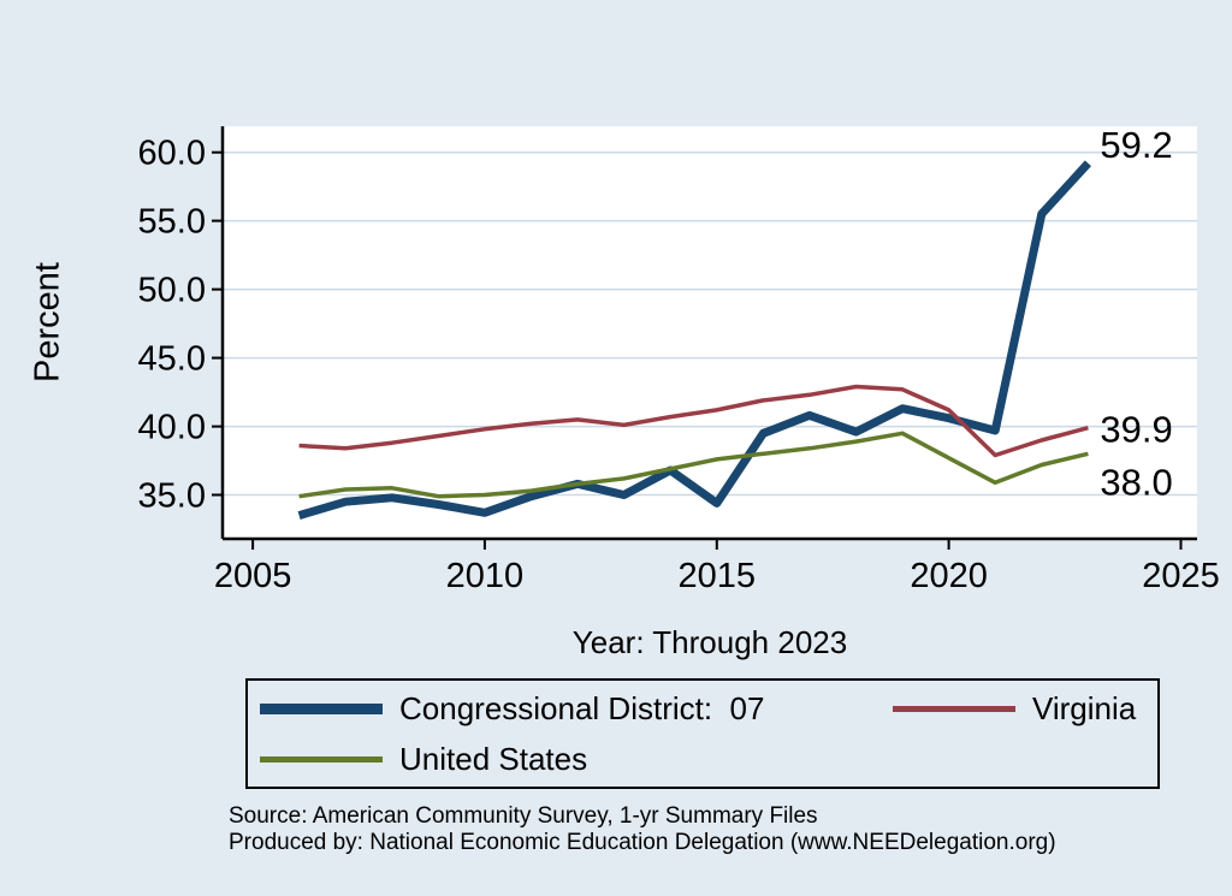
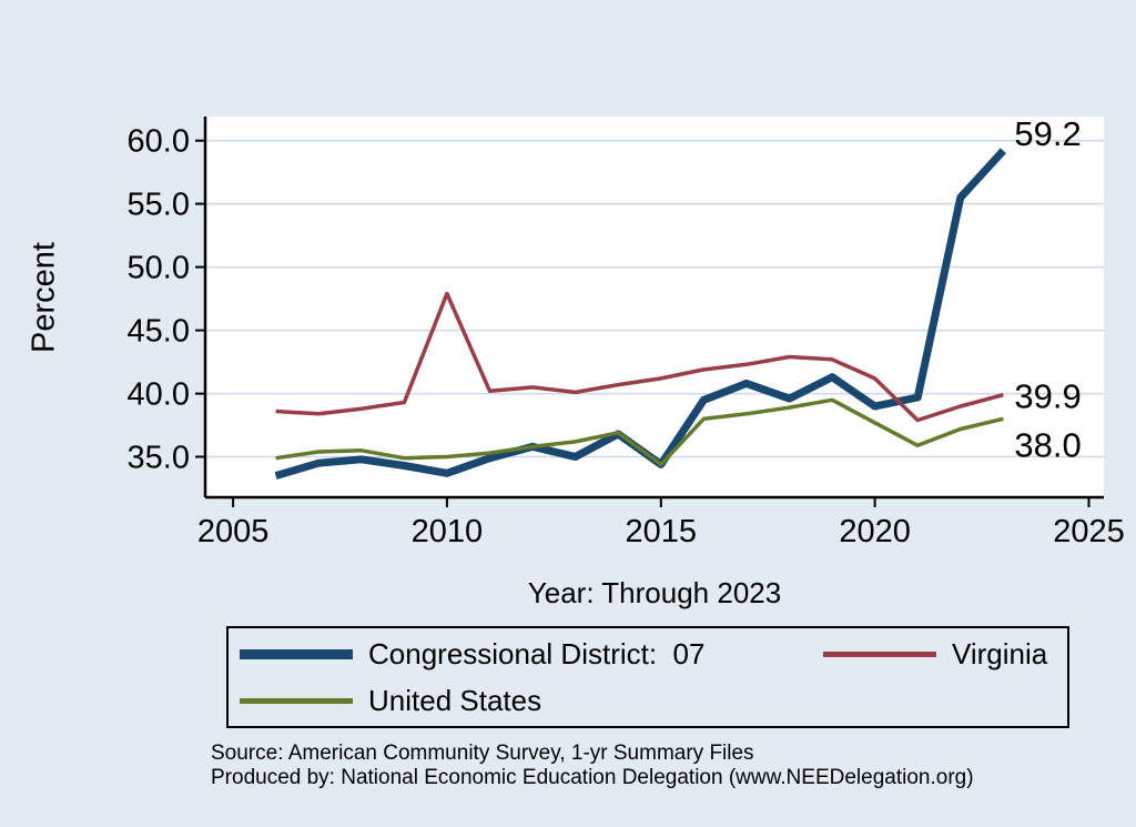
Virginia/2010: 39.8 -> 47.9
United States/2015: 37.6 -> 34.4
Congressional District: 07/2020: 40.6 -> 39.0
